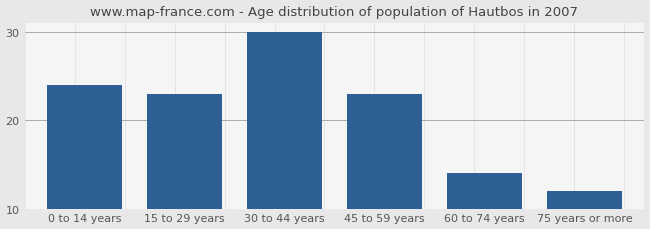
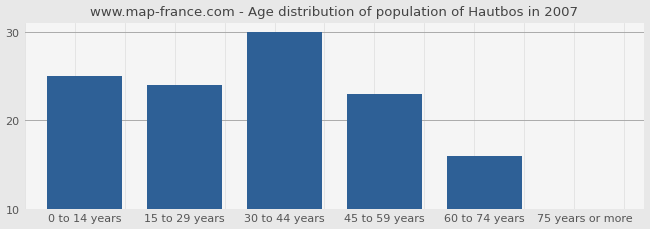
0 to 14 years: 24 -> 25
15 to 29 years: 23 -> 24
60 to 74 years: 14 -> 16
75 years or more: 12 -> 10
